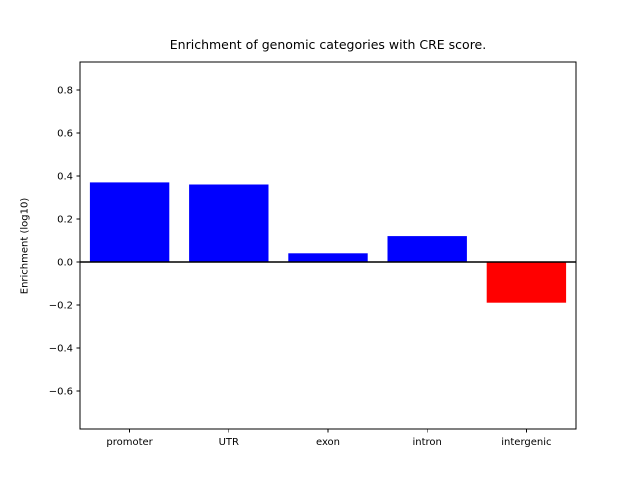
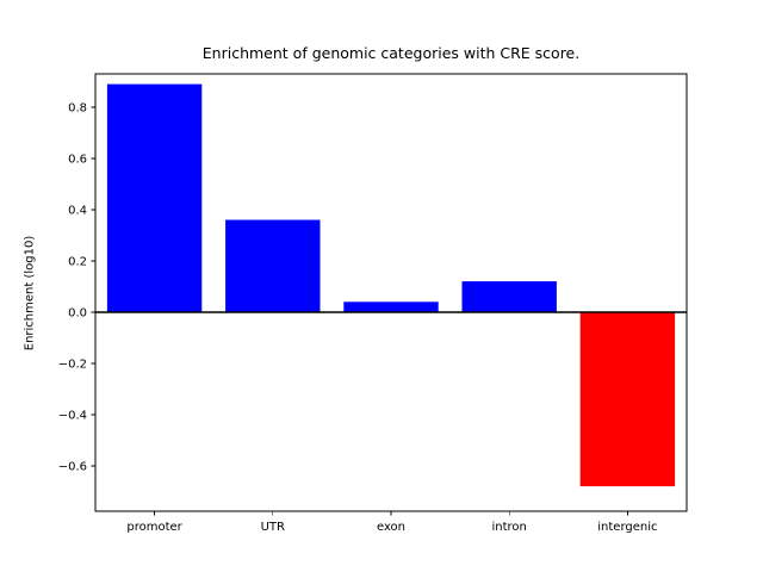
promoter: 0.37 -> 0.89
intergenic: -0.19 -> -0.68
